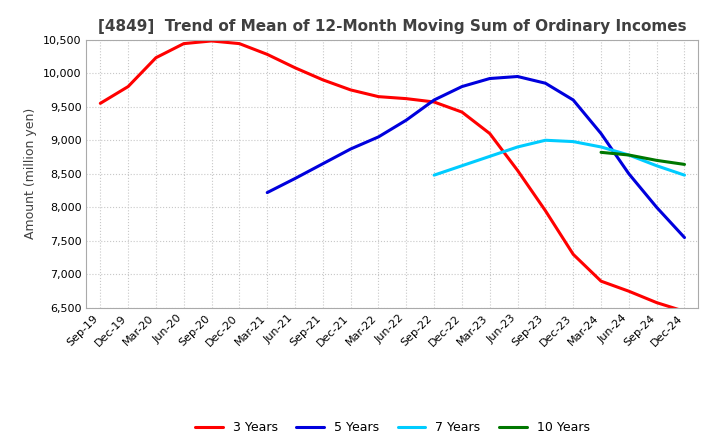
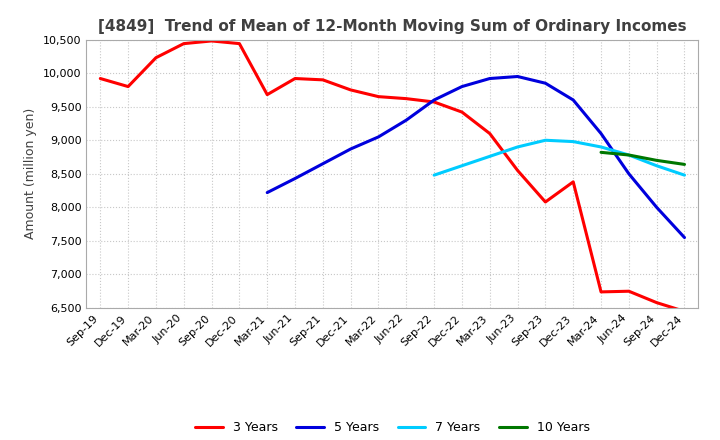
3 Years/Sep-19: 9,550 -> 9,920
3 Years/Mar-21: 10,280 -> 9,680
3 Years/Jun-21: 10,080 -> 9,920
3 Years/Sep-23: 7,950 -> 8,080
3 Years/Dec-23: 7,300 -> 8,380
3 Years/Mar-24: 6,900 -> 6,740
